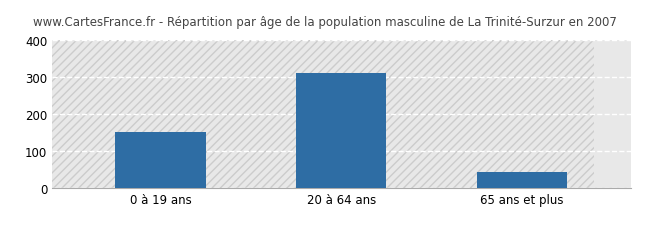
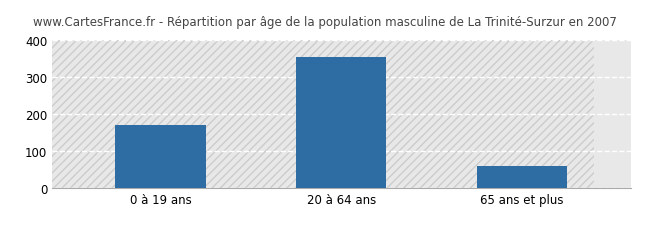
0 à 19 ans: 150 -> 170
20 à 64 ans: 312 -> 355
65 ans et plus: 42 -> 60
